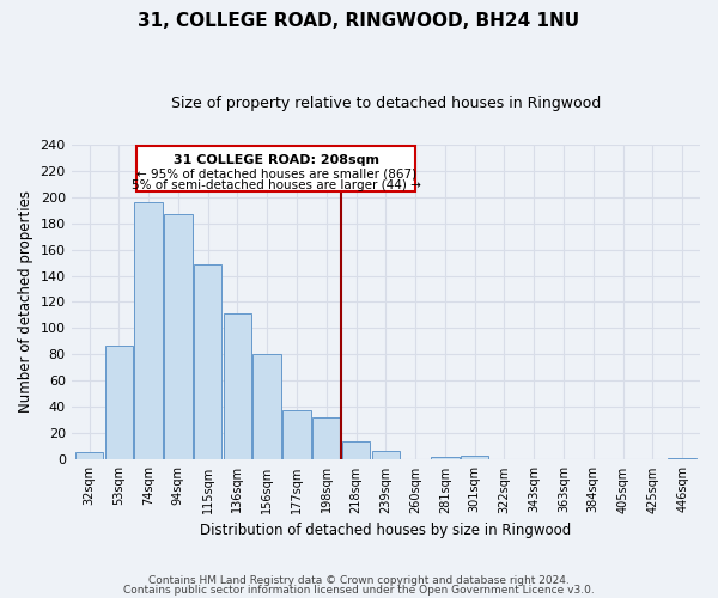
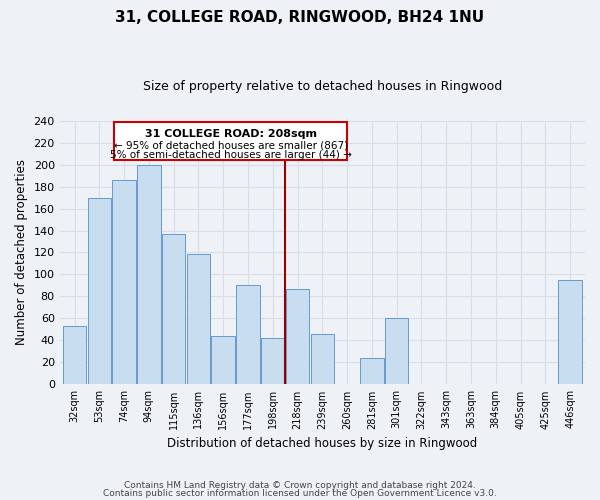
32sqm: 6 -> 53
53sqm: 87 -> 170
74sqm: 196 -> 186
94sqm: 187 -> 200
115sqm: 149 -> 137
136sqm: 111 -> 119
156sqm: 80 -> 44
177sqm: 38 -> 90
198sqm: 32 -> 42
218sqm: 14 -> 87
239sqm: 7 -> 46
281sqm: 2 -> 24
301sqm: 3 -> 60
446sqm: 1 -> 95
